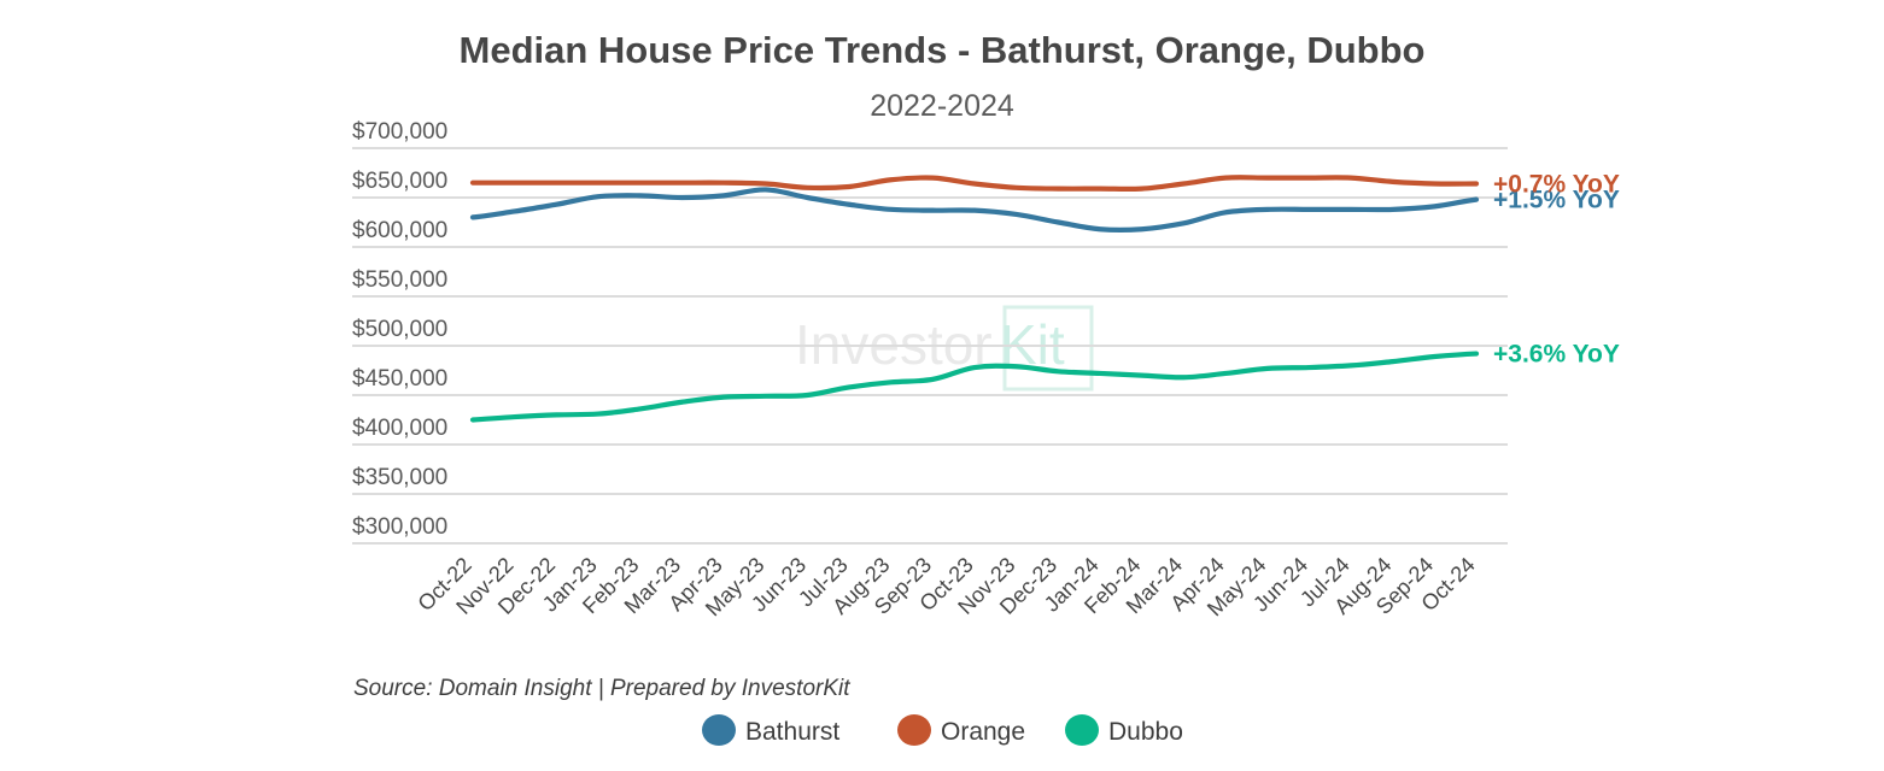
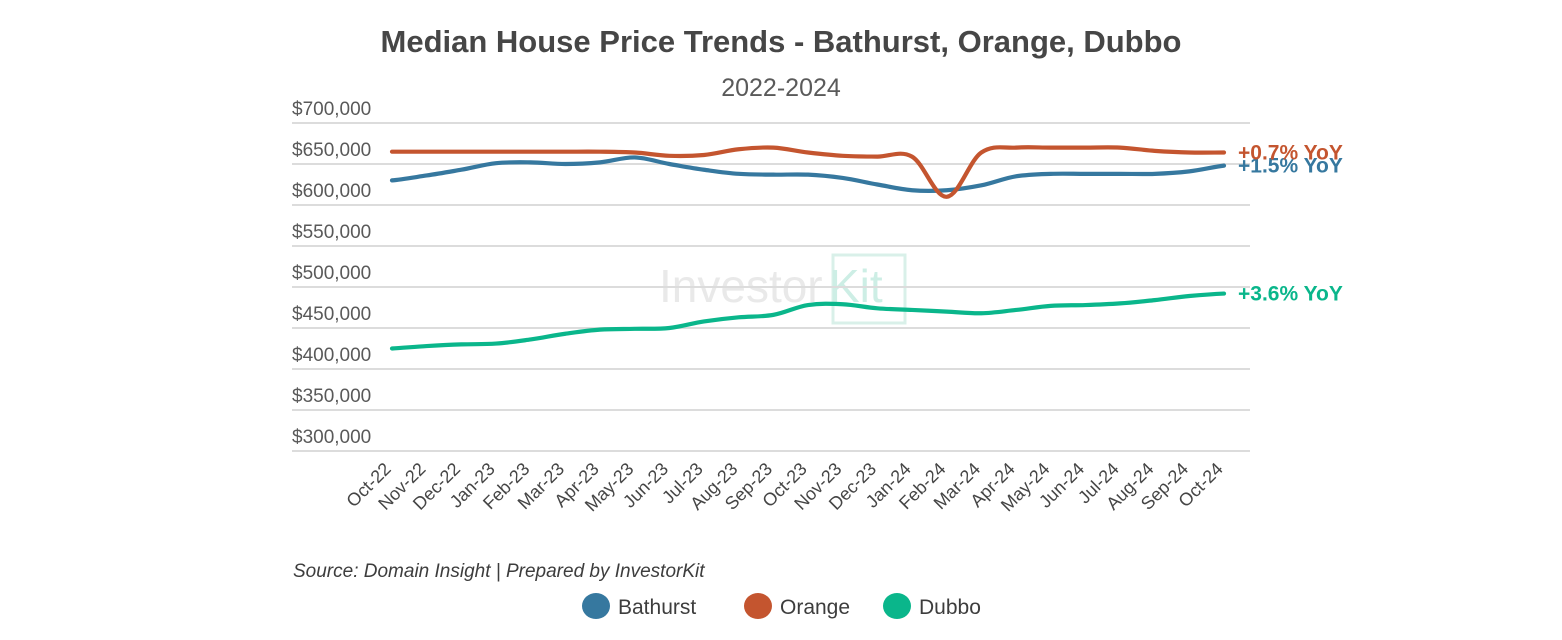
Orange/Feb-24: $660000 -> $610000
